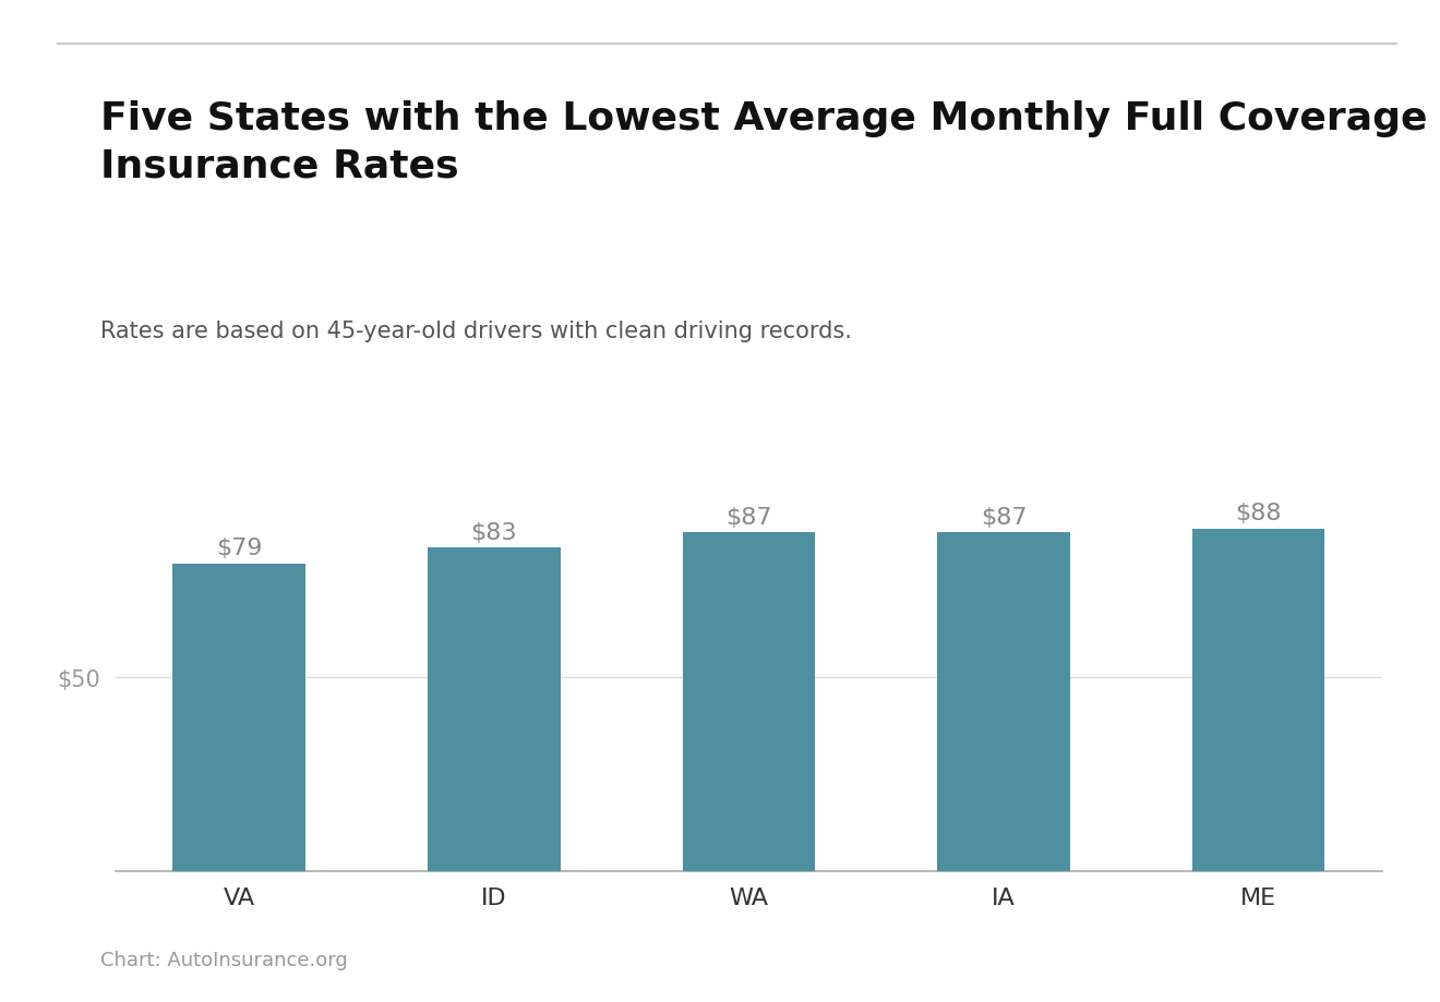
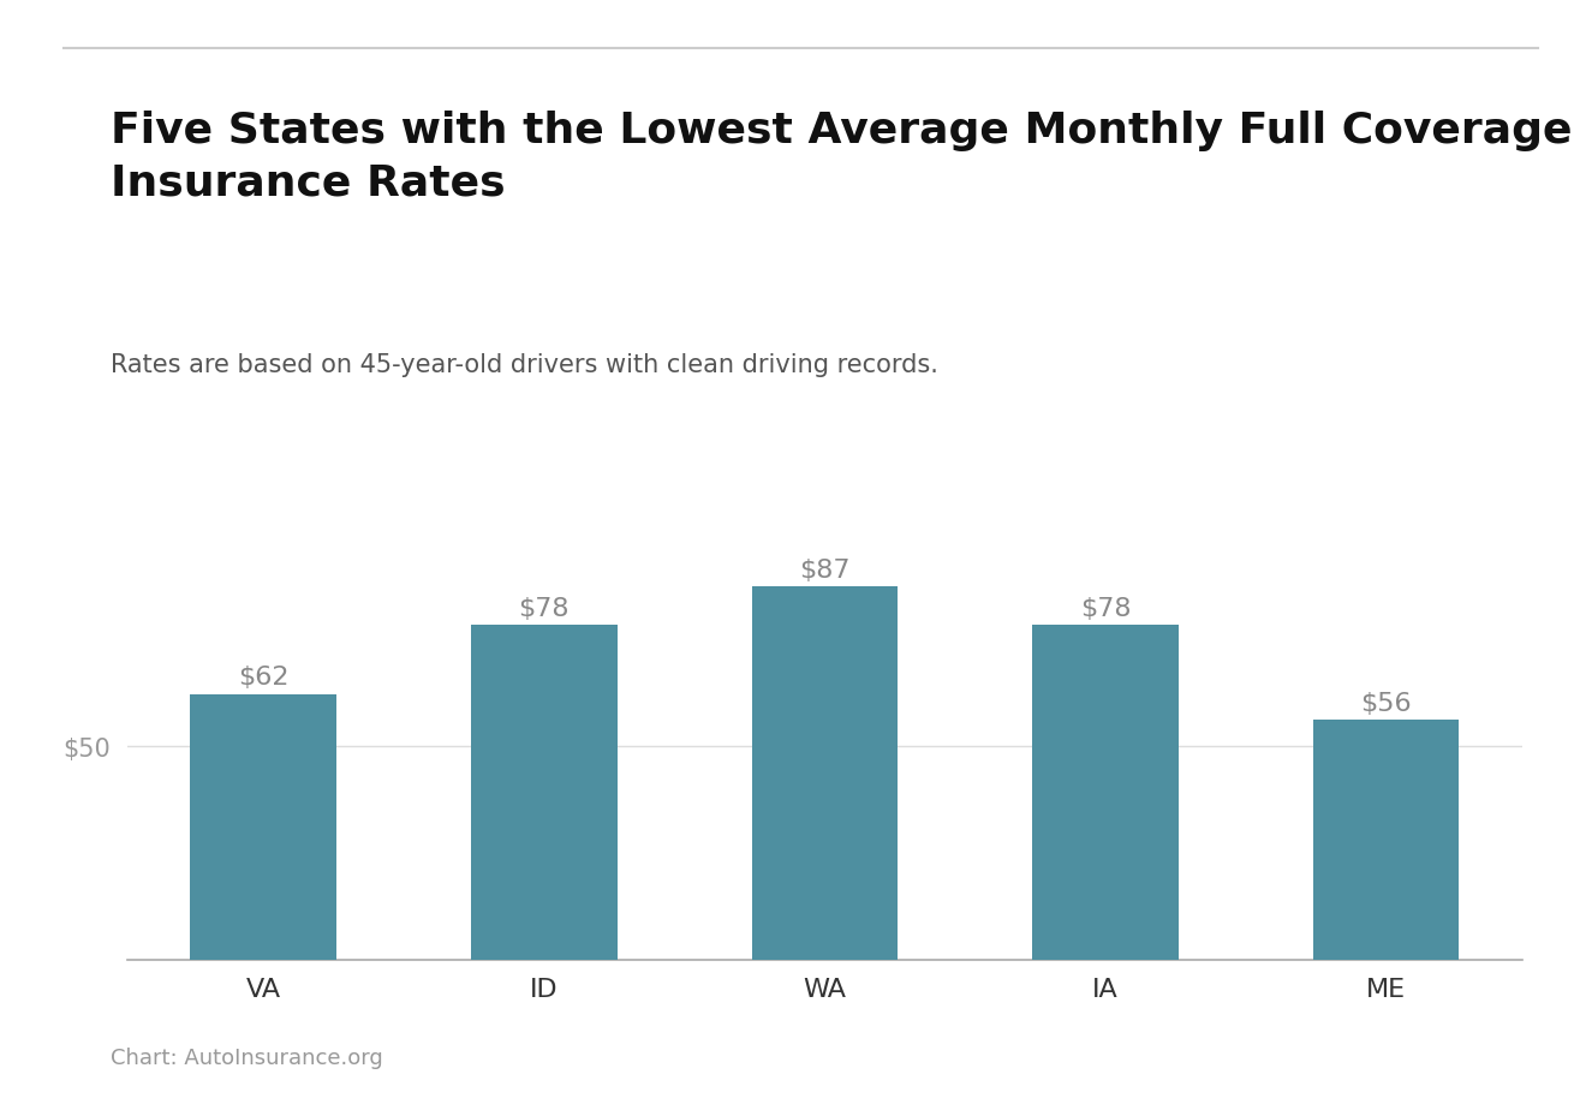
VA: $79 -> $62
ID: $83 -> $78
IA: $87 -> $78
ME: $88 -> $56
